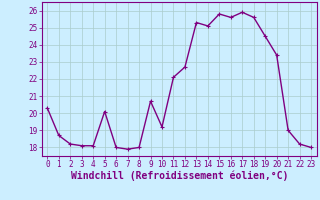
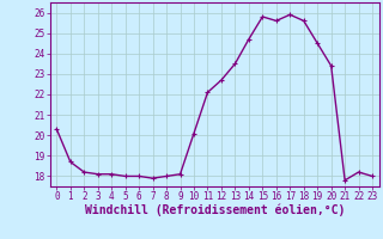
5: 20.1 -> 18.0
9: 20.7 -> 18.1
10: 19.2 -> 20.1
13: 25.3 -> 23.5
14: 25.1 -> 24.7
21: 19.0 -> 17.8
